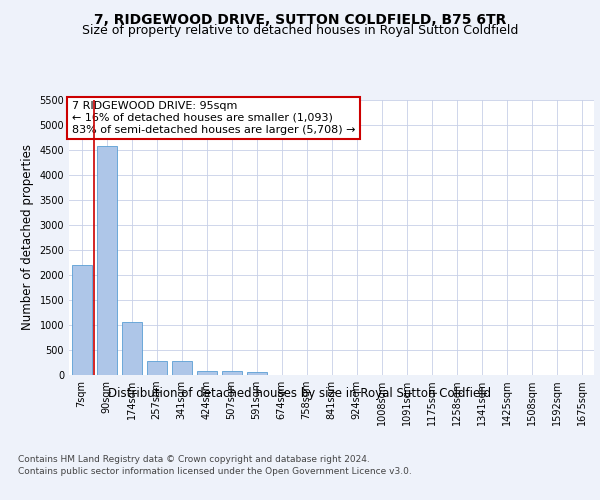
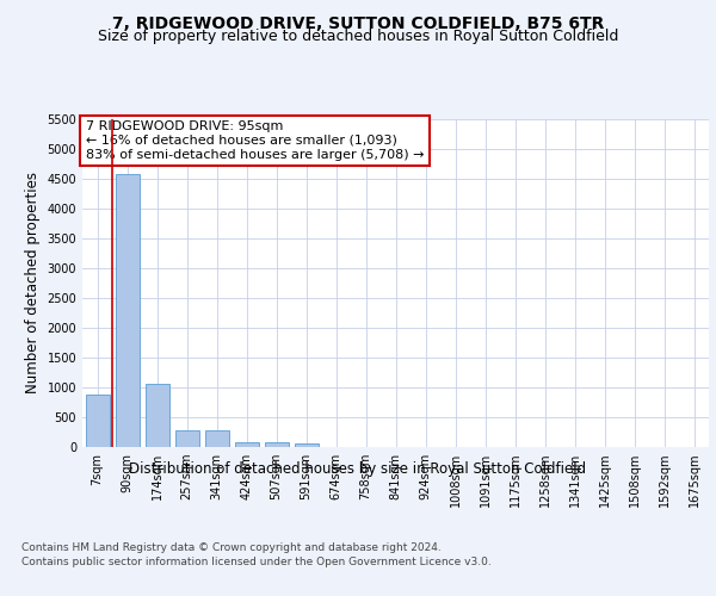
7sqm: 2200 -> 880
